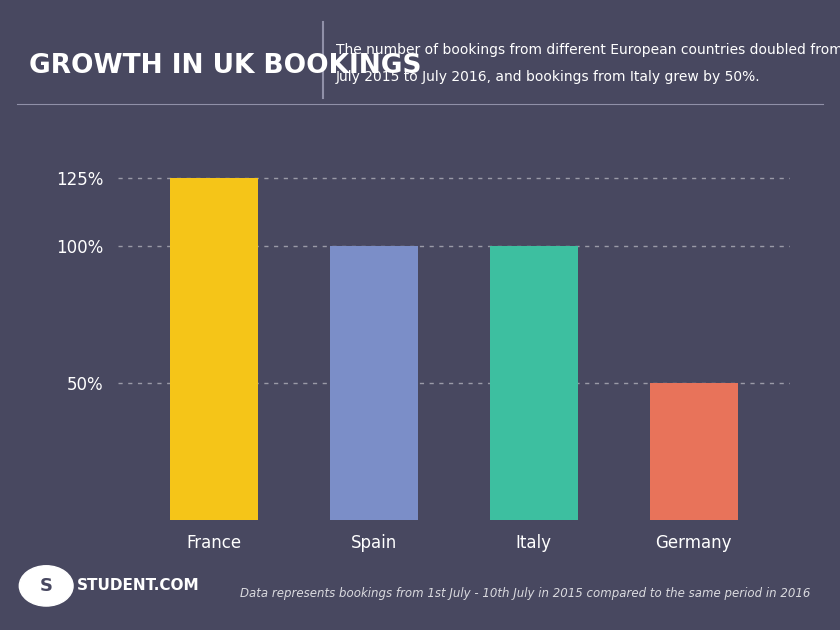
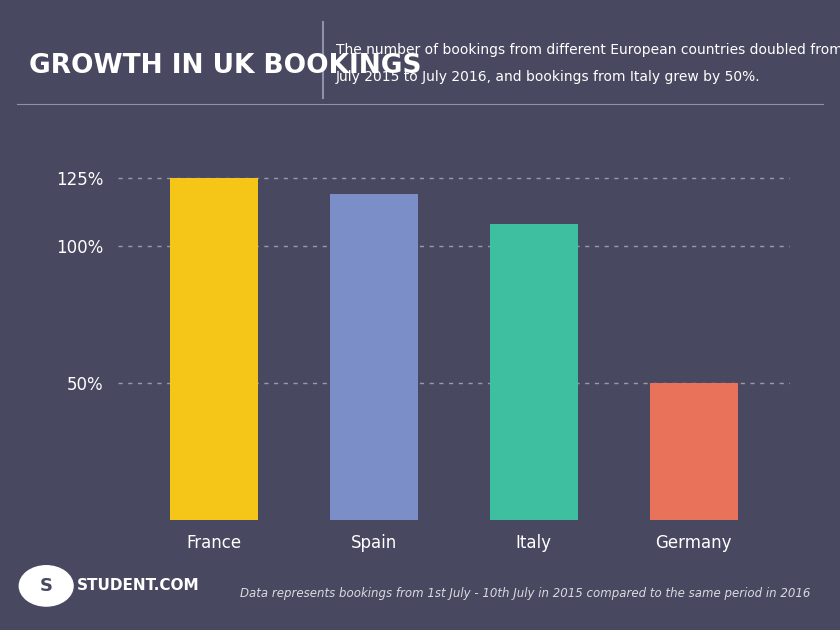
Spain: 100% -> 119%
Italy: 100% -> 108%
